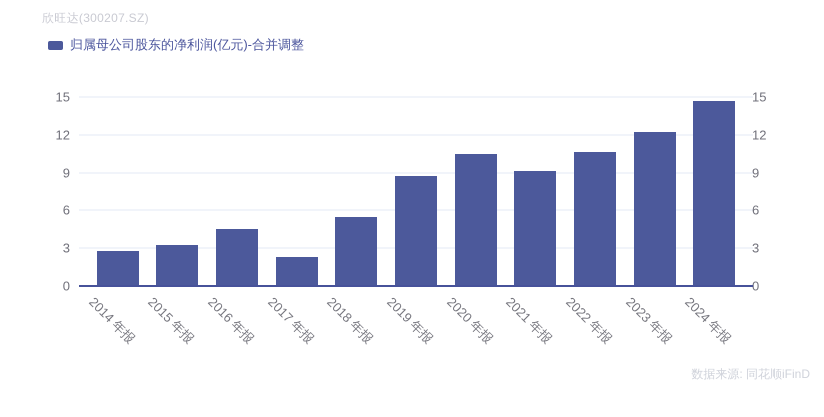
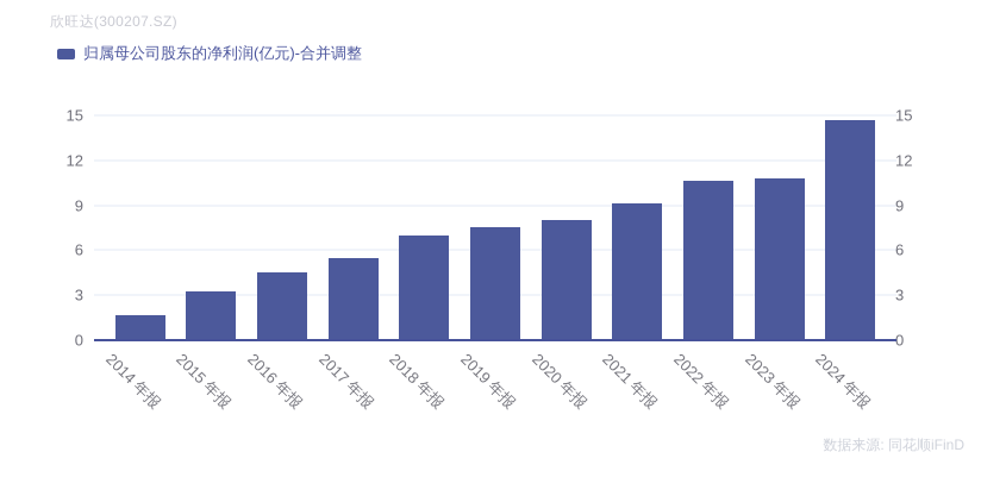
2014 年报: 2.8 -> 1.7
2017 年报: 2.3 -> 5.4
2018 年报: 5.5 -> 7.0
2019 年报: 8.7 -> 7.5
2020 年报: 10.5 -> 8.0
2023 年报: 12.2 -> 10.8
